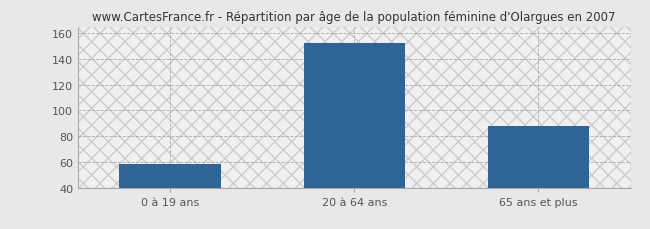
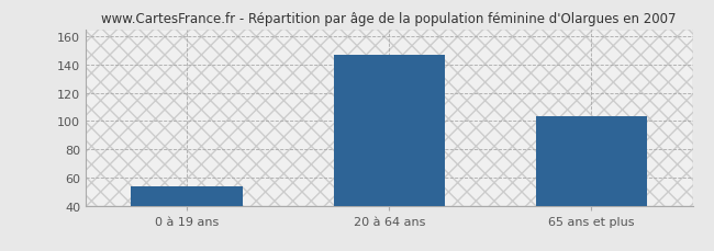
0 à 19 ans: 58 -> 54
20 à 64 ans: 152 -> 147
65 ans et plus: 88 -> 103
